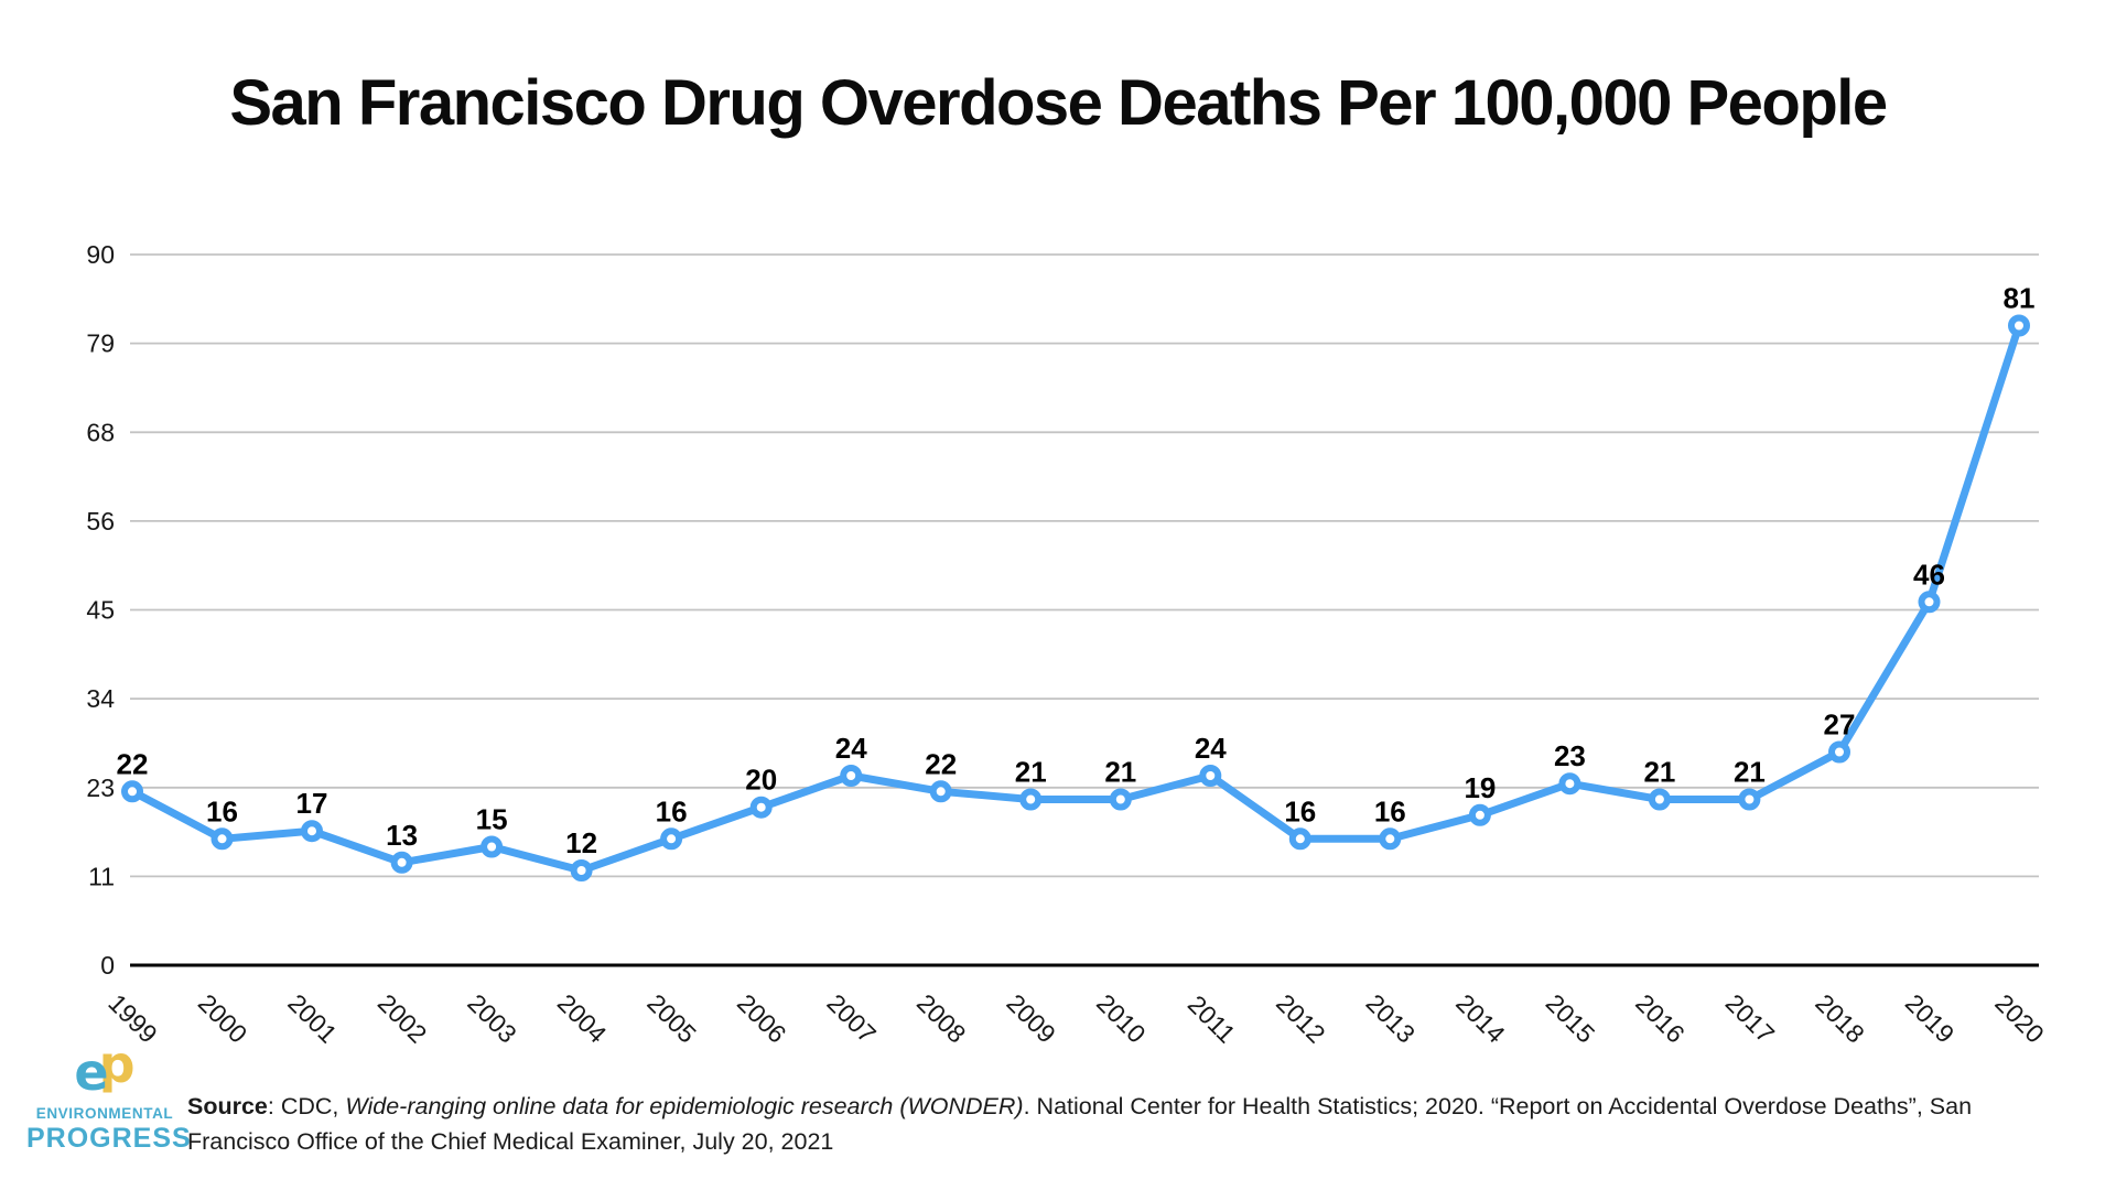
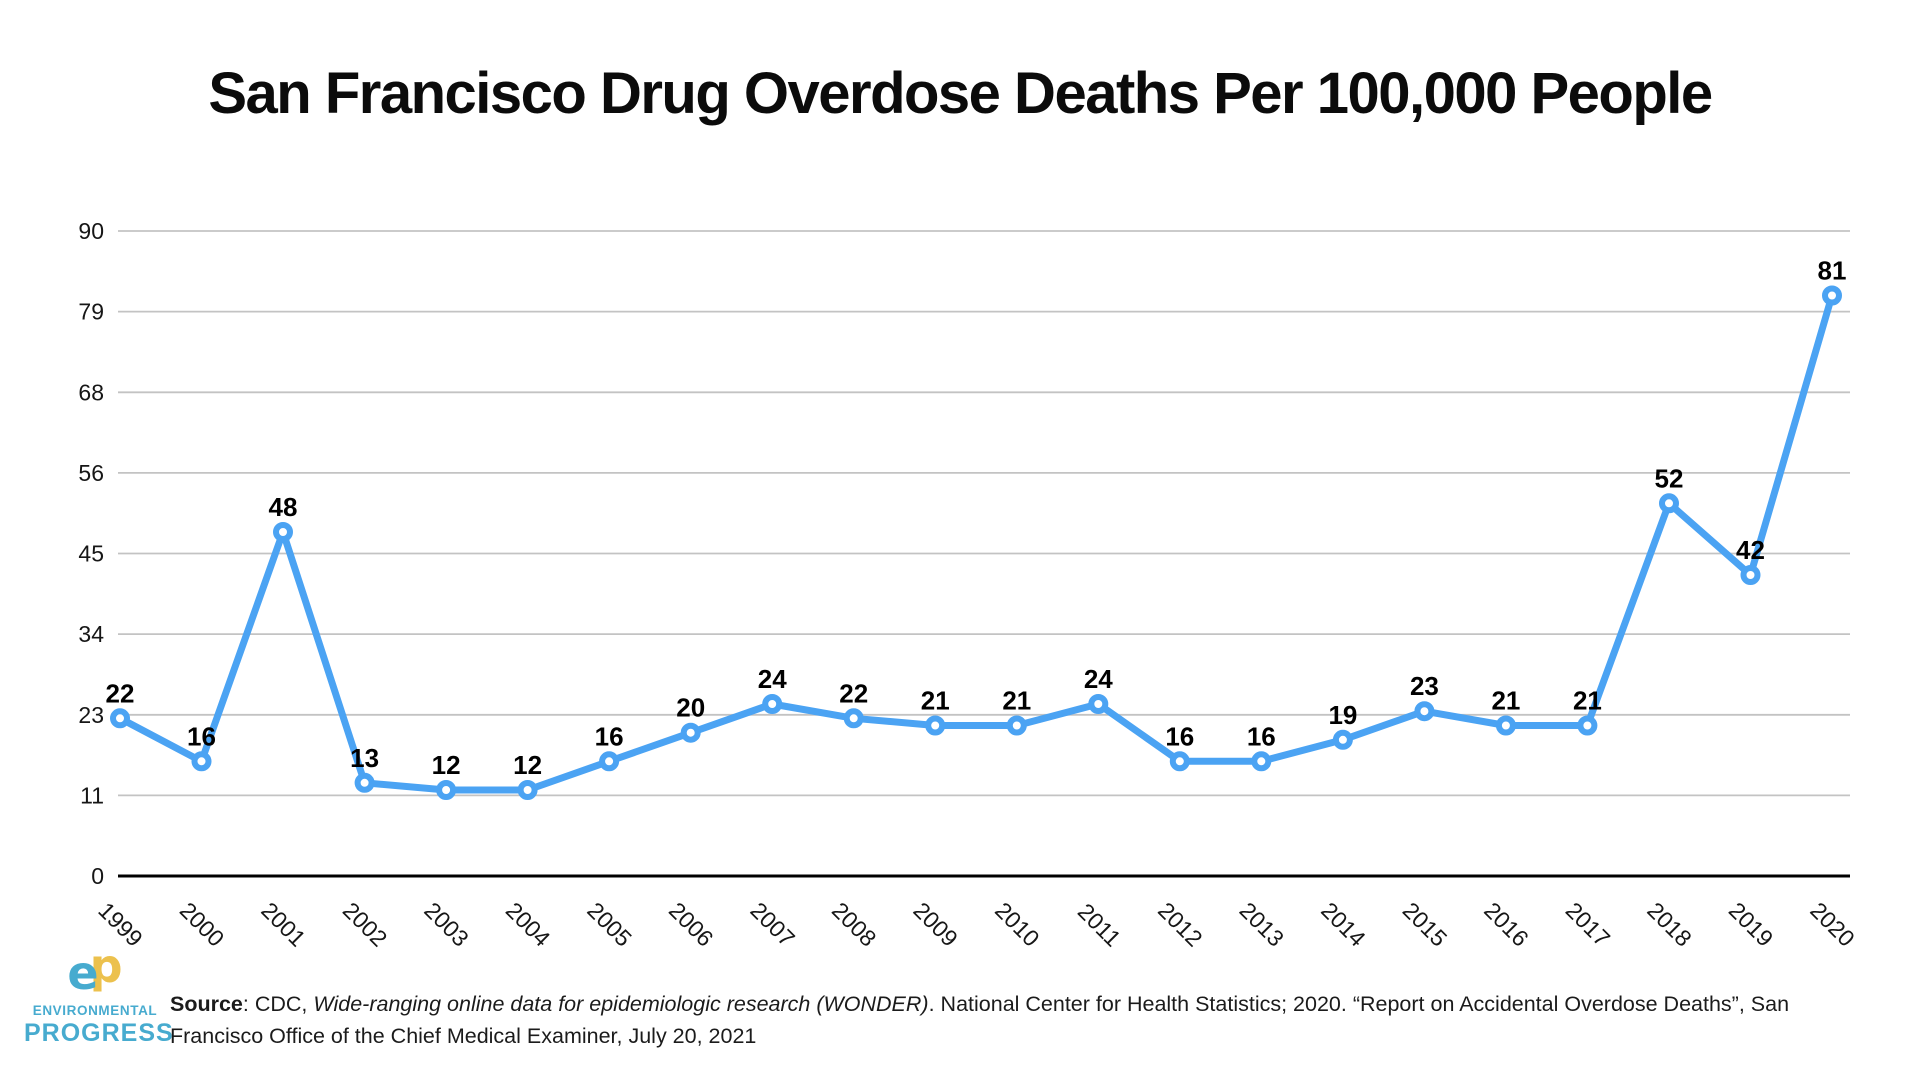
2001: 17 -> 48
2003: 15 -> 12
2018: 27 -> 52
2019: 46 -> 42
